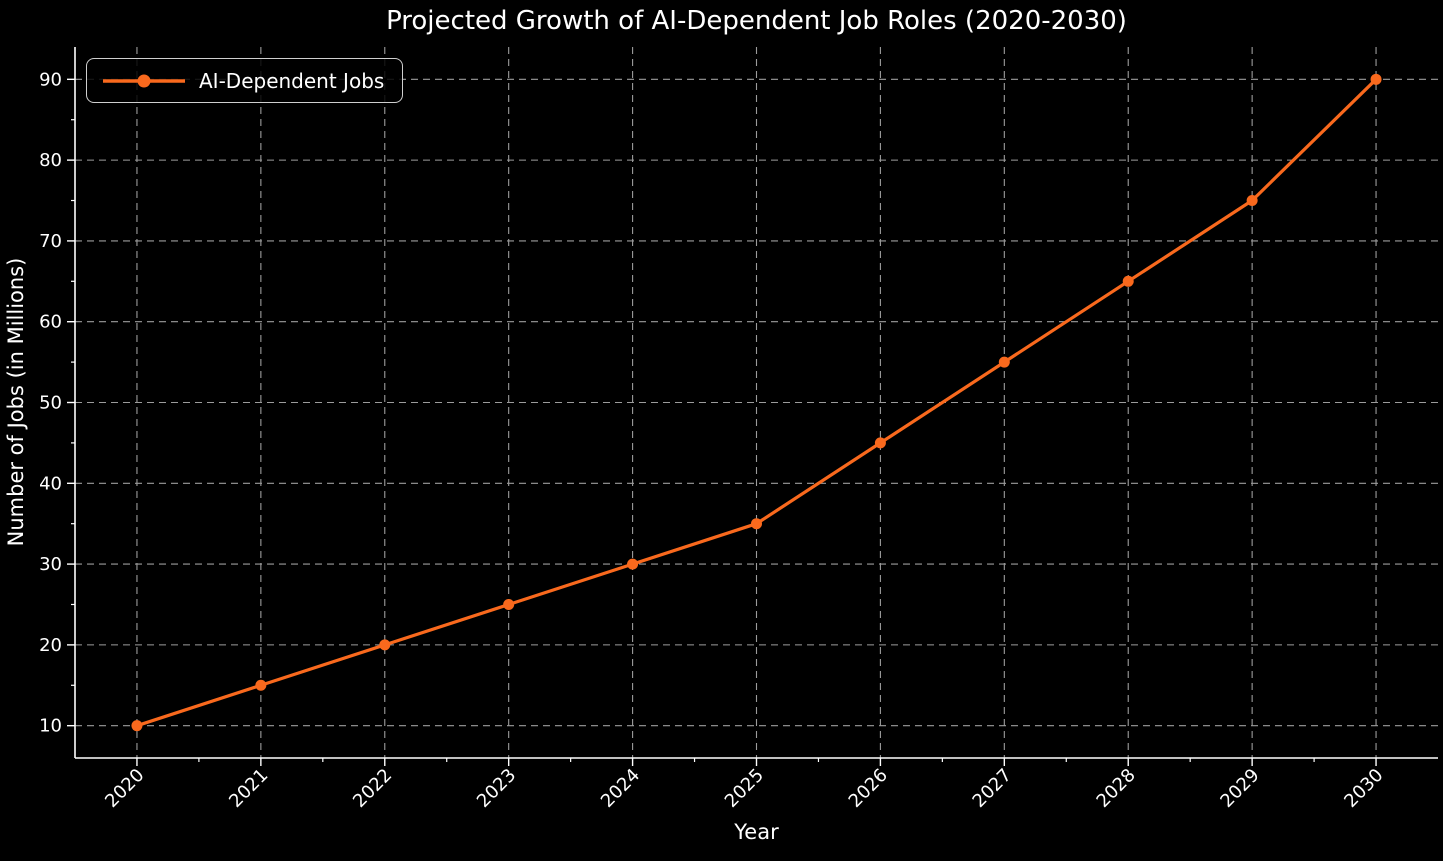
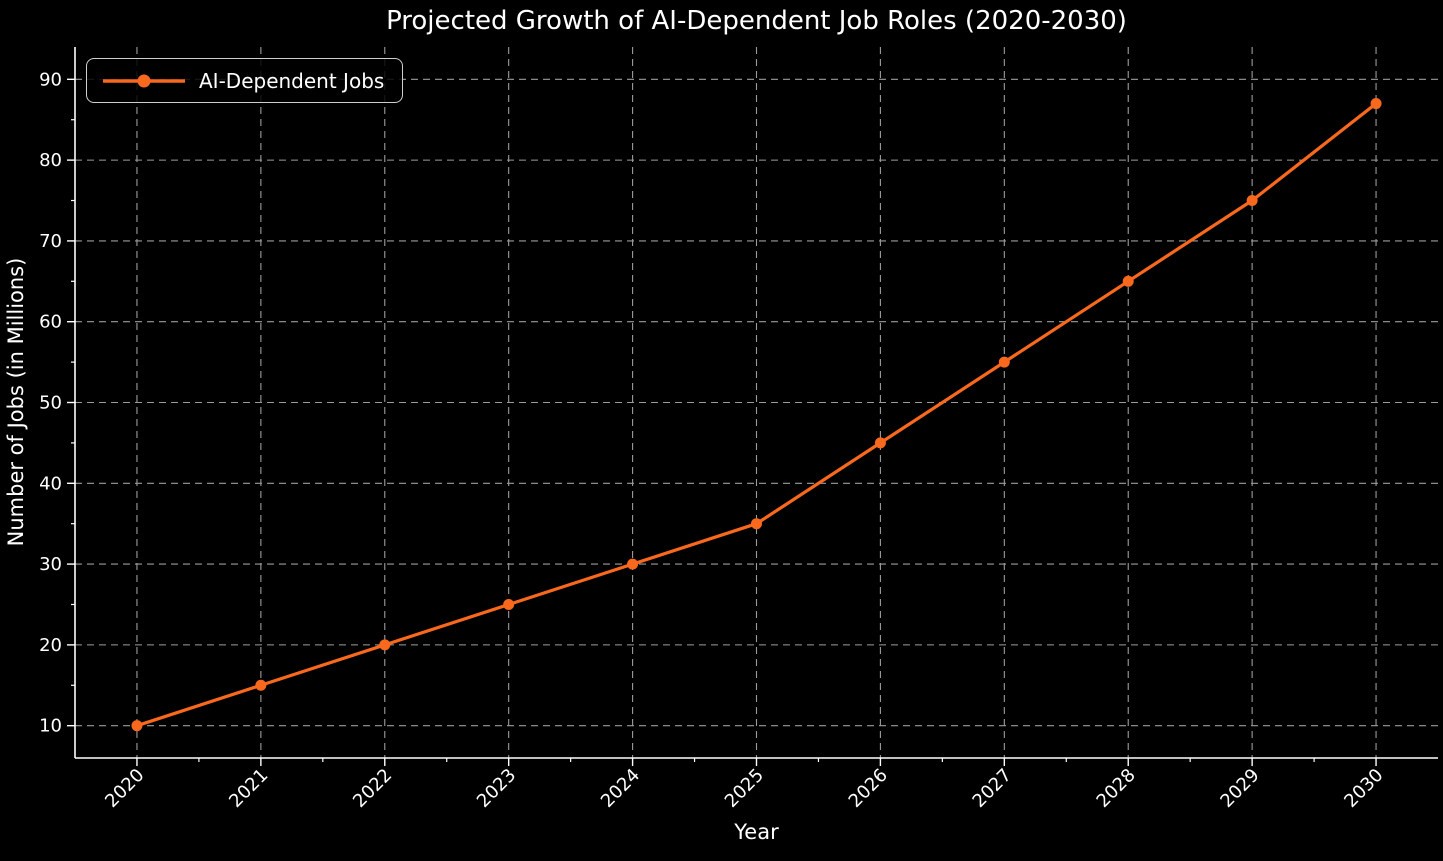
2030: 90 -> 87
